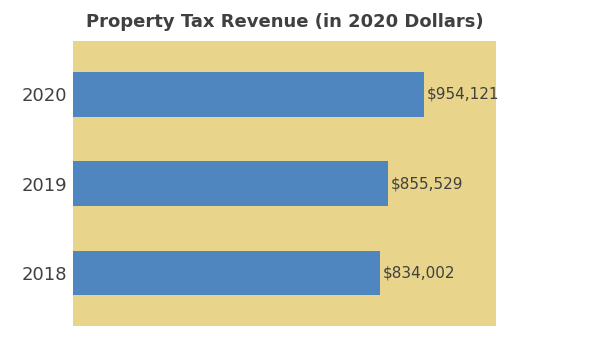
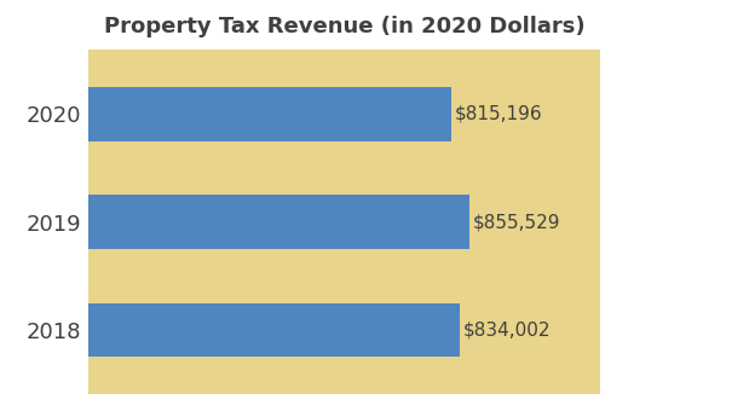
2020: $954,121 -> $815,196
